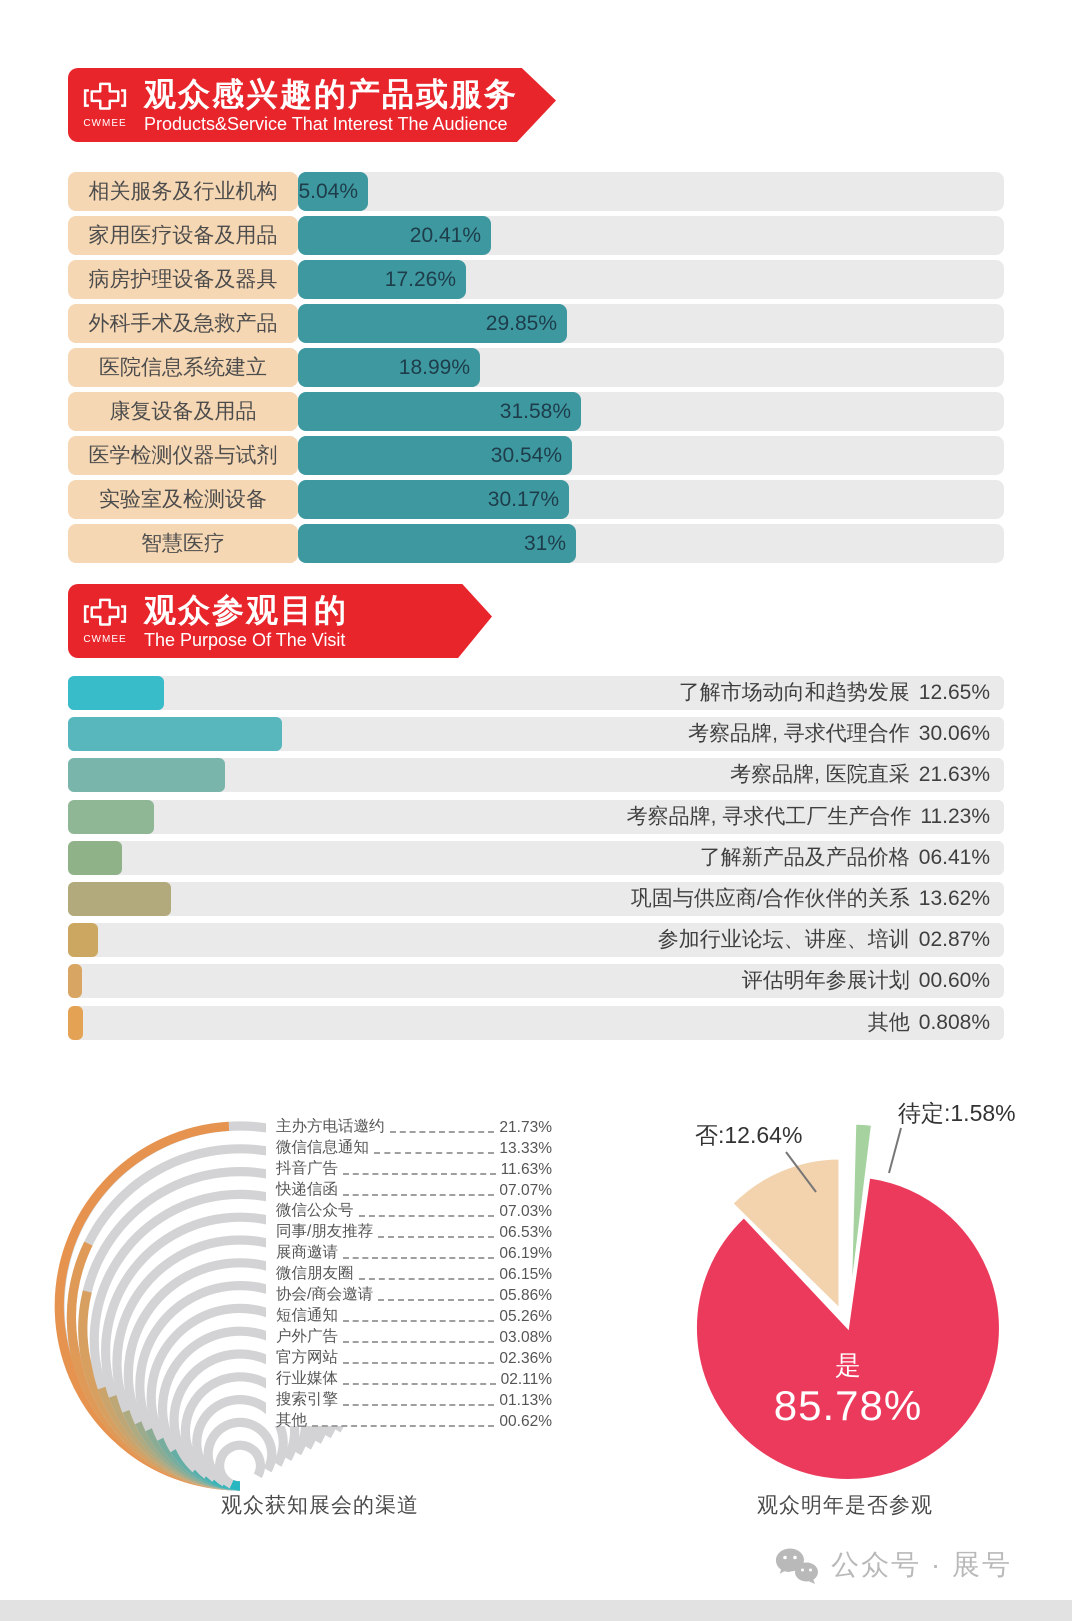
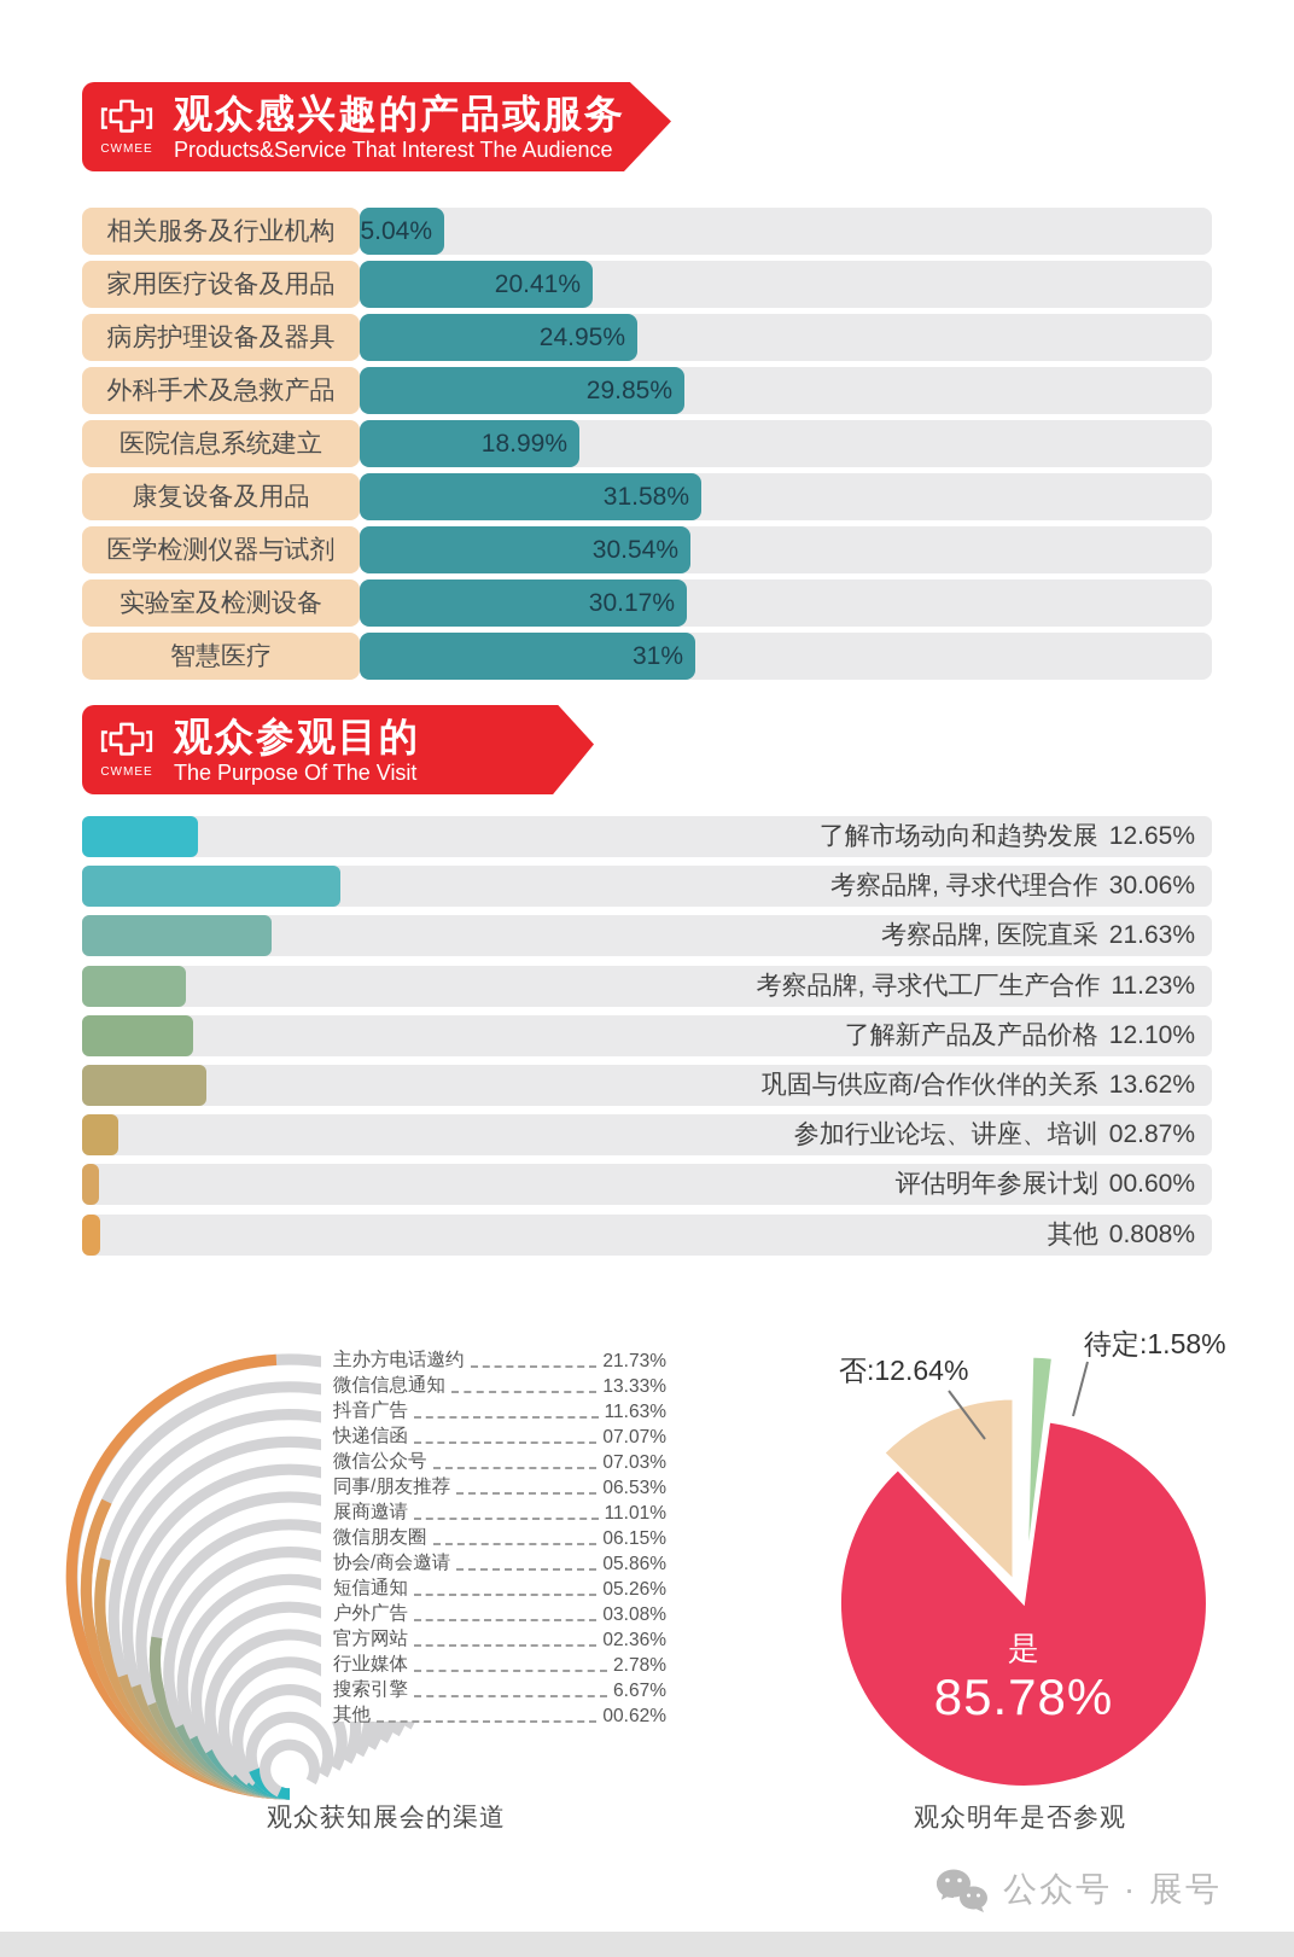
观众感兴趣的产品或服务/病房护理设备及器具: 17.26% -> 24.95%
观众参观目的/了解新产品及产品价格: 06.41% -> 12.10%
观众获知展会的渠道/展商邀请: 06.19% -> 11.01%
观众获知展会的渠道/行业媒体: 02.11% -> 2.78%
观众获知展会的渠道/搜索引擎: 01.13% -> 6.67%
